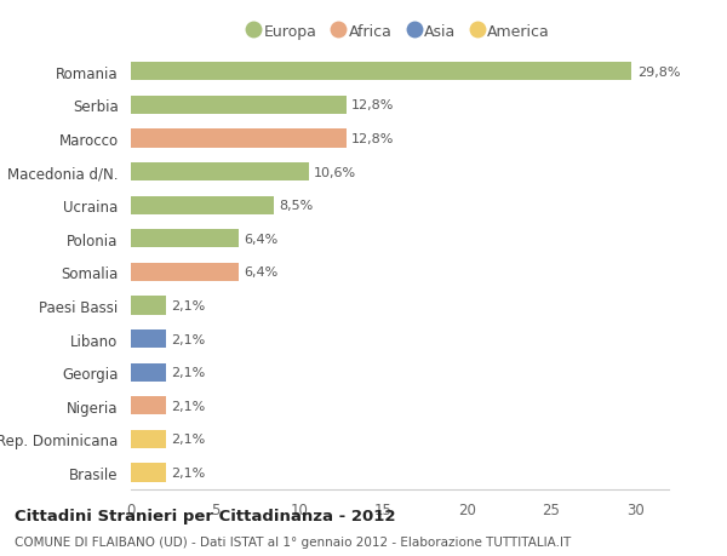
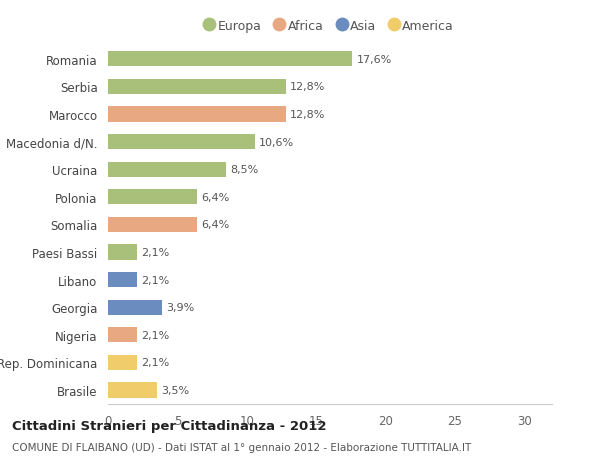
Romania: 29,8% -> 17,6%
Georgia: 2,1% -> 3,9%
Brasile: 2,1% -> 3,5%
